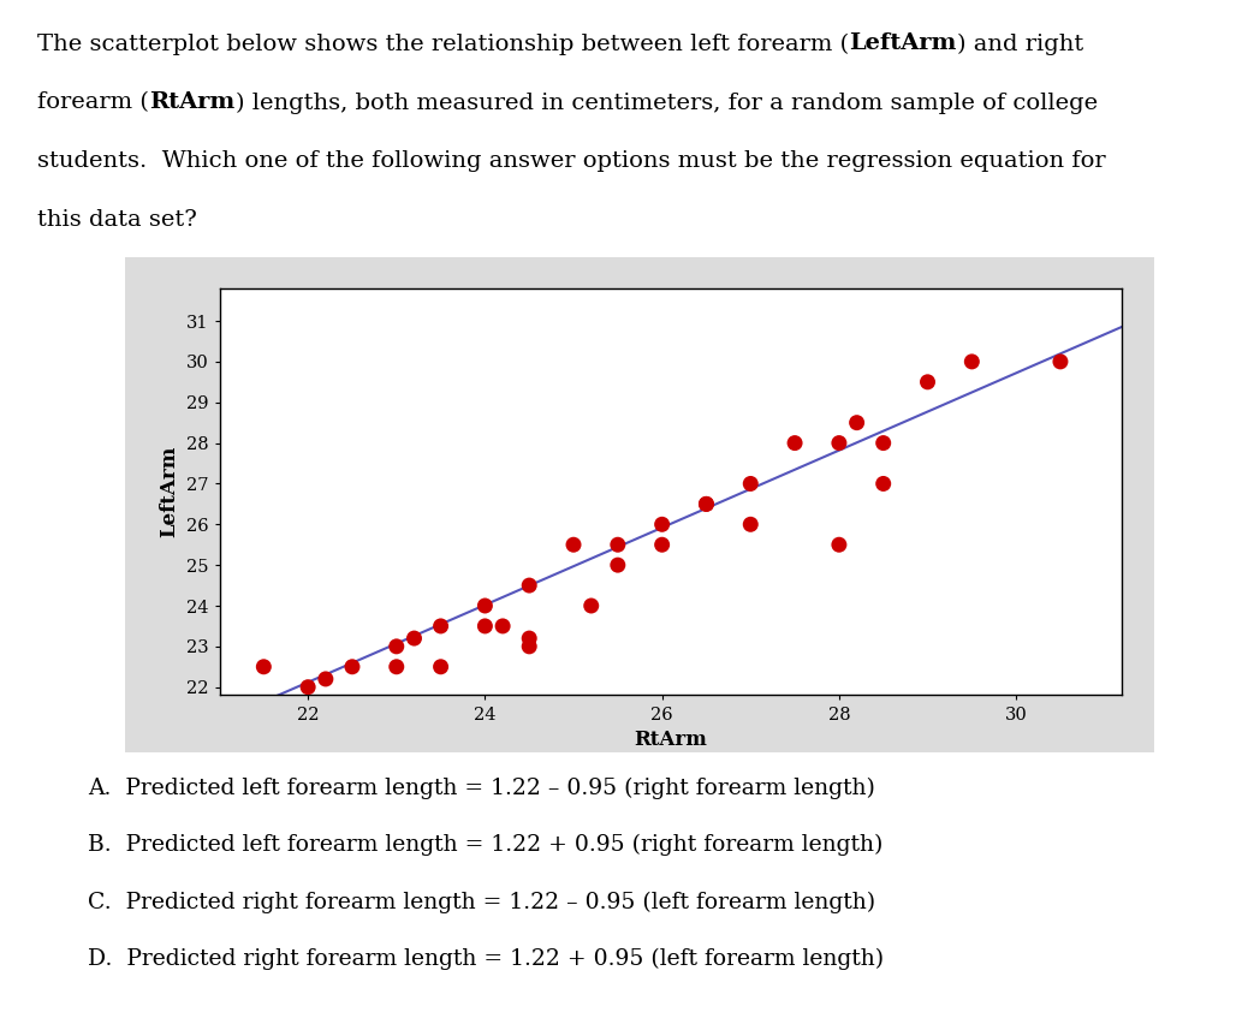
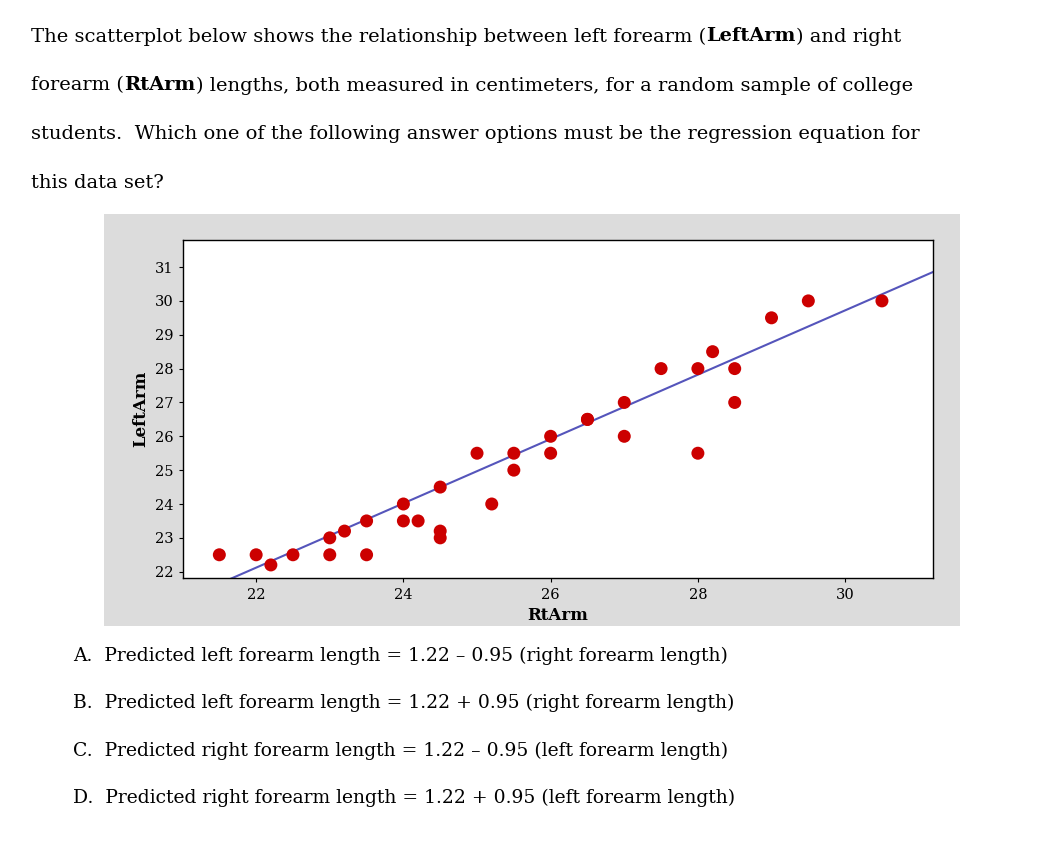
22: 22.0 -> 22.5
